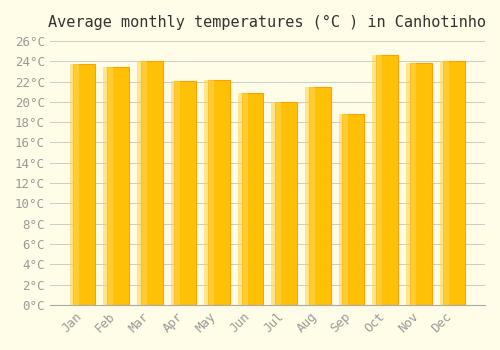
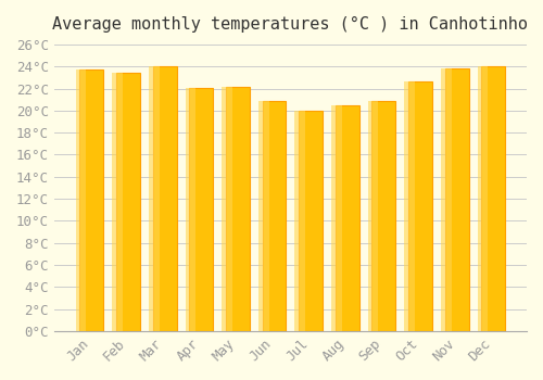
Aug: 21.5°C -> 20.5°C
Sep: 18.8°C -> 20.9°C
Oct: 24.6°C -> 22.6°C
